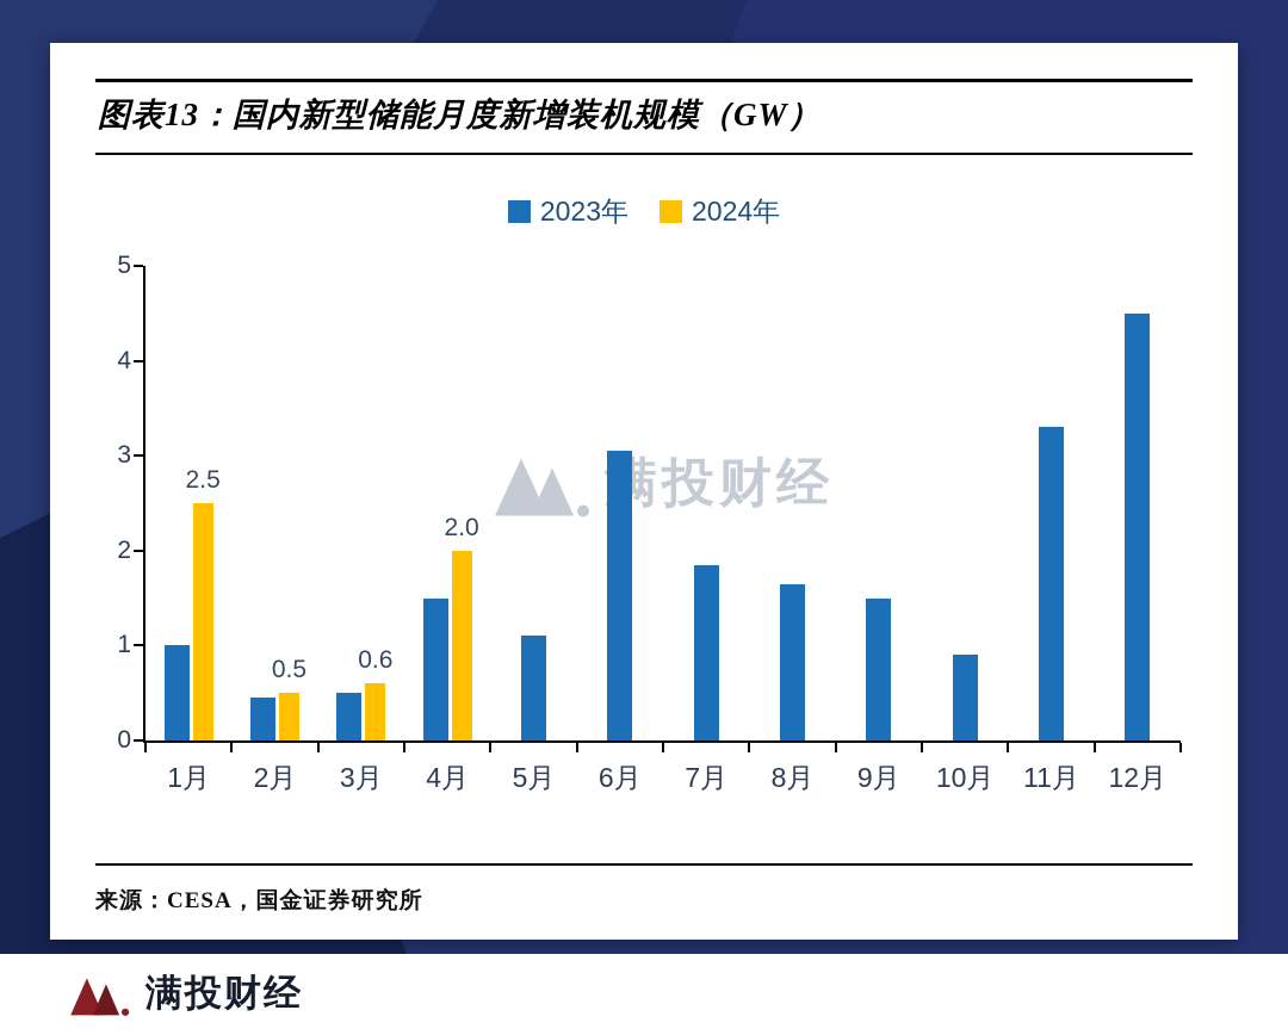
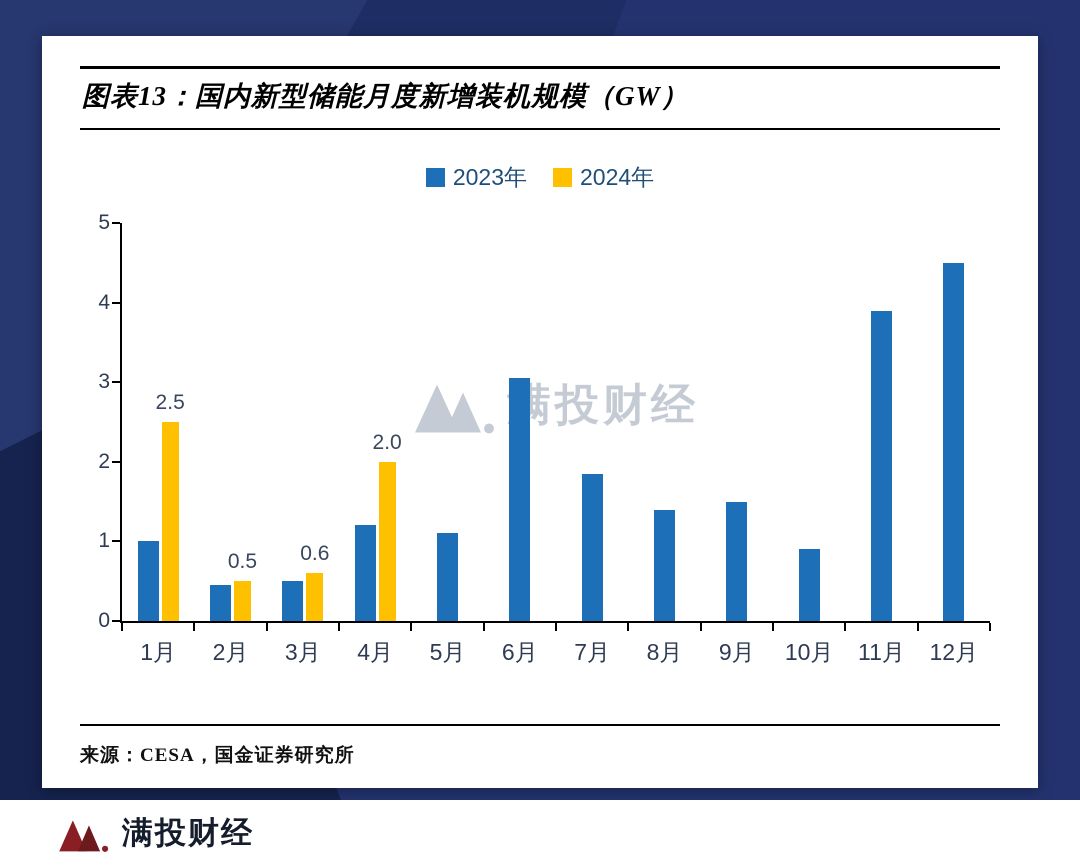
2023年/4月: 1.5 -> 1.2
2023年/8月: 1.6 -> 1.4
2023年/11月: 3.3 -> 3.9
